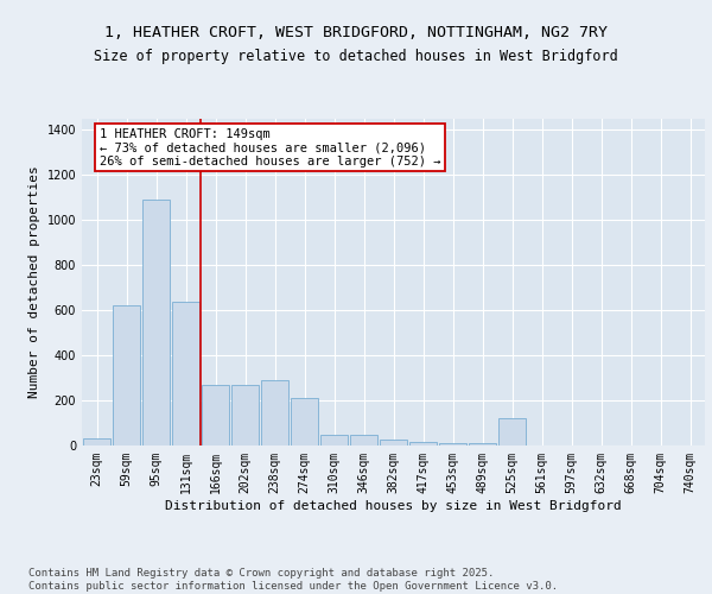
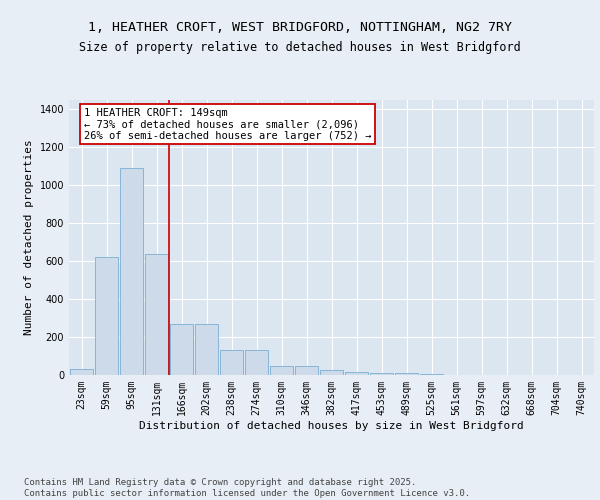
238sqm: 290 -> 130
274sqm: 210 -> 130
525sqm: 120 -> 0
